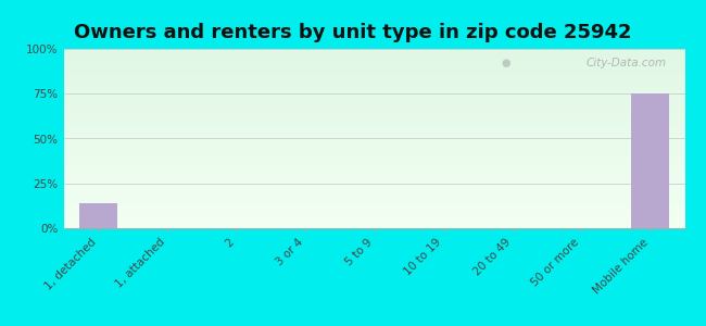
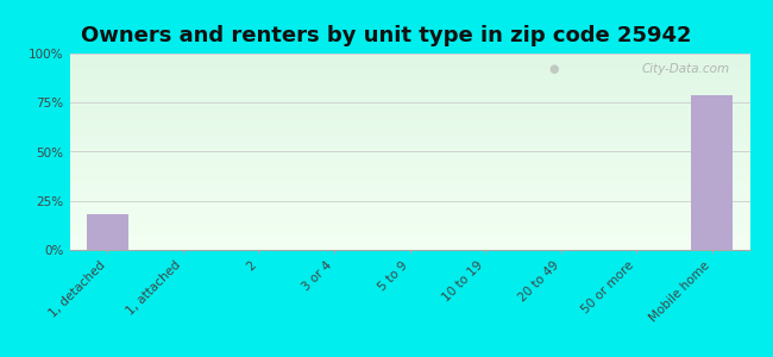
1, detached: 14% -> 18%
Mobile home: 75% -> 79%
